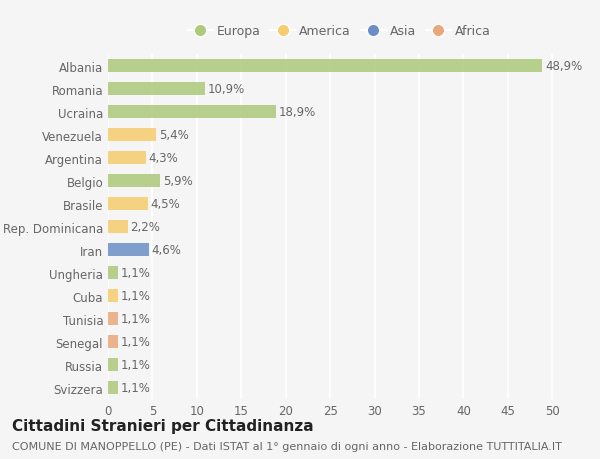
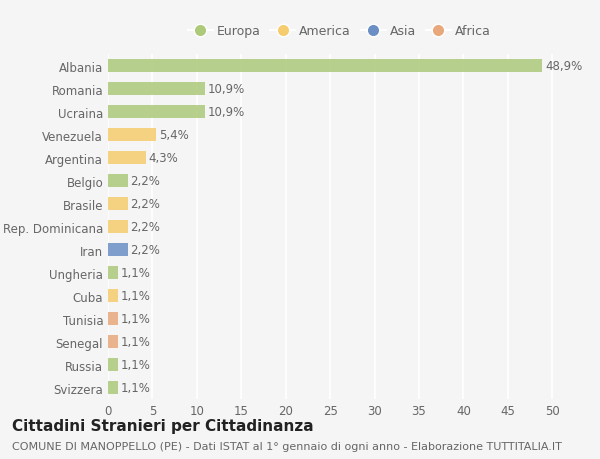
Ucraina: 18,9% -> 10,9%
Belgio: 5,9% -> 2,2%
Brasile: 4,5% -> 2,2%
Iran: 4,6% -> 2,2%
